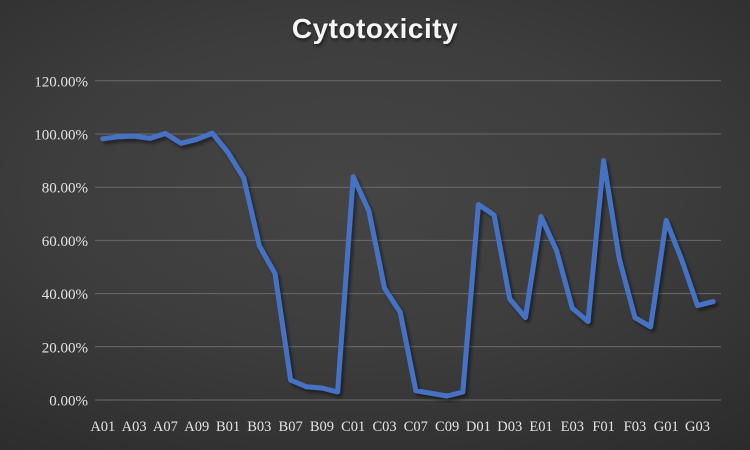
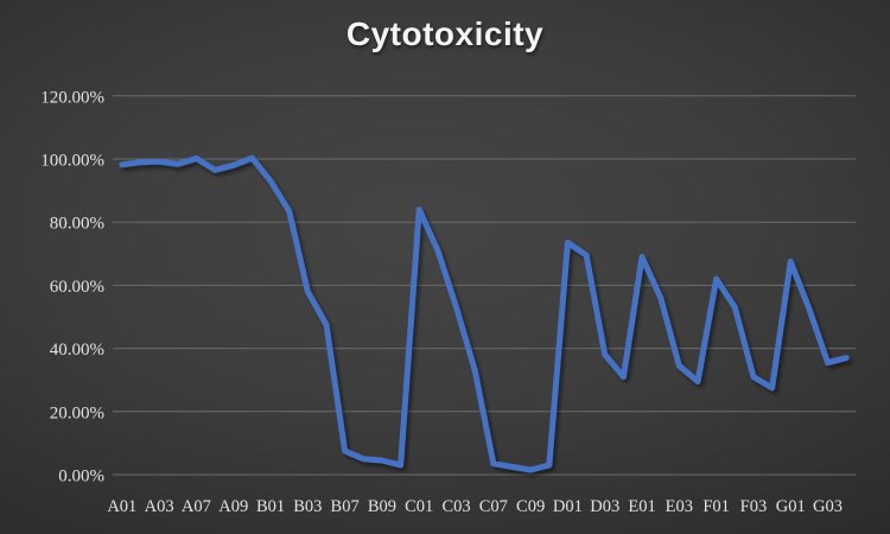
C03: 42% -> 53%
F01: 90% -> 62%
